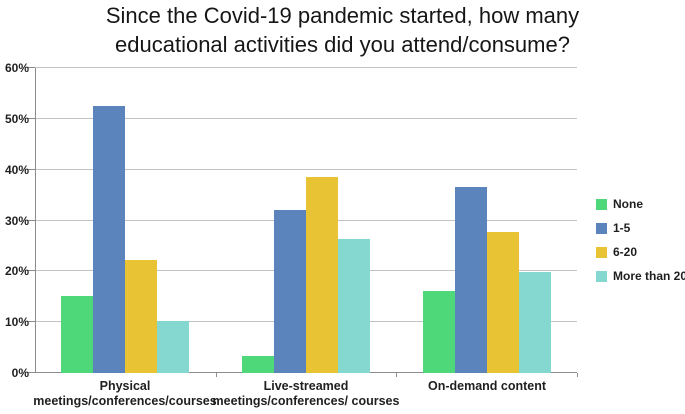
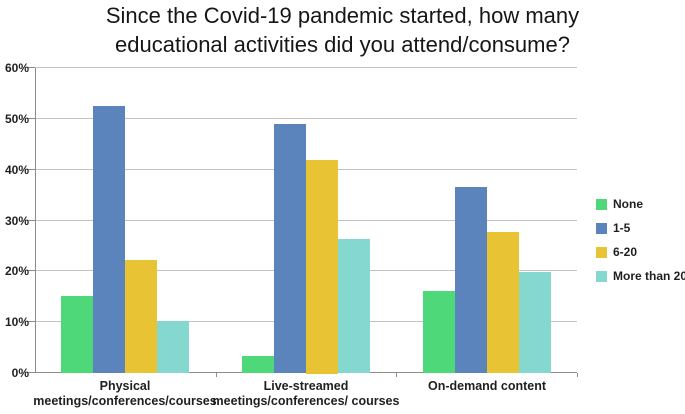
1-5/Live-streamed meetings/conferences/ courses: 32% -> 49%
6-20/Live-streamed meetings/conferences/ courses: 39% -> 42%
